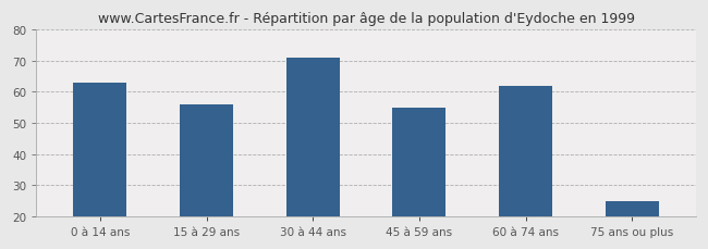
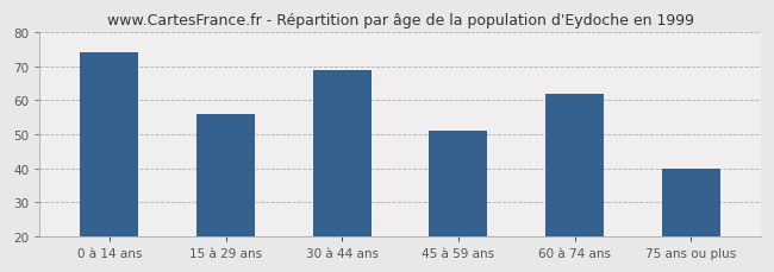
0 à 14 ans: 63 -> 74
30 à 44 ans: 71 -> 69
45 à 59 ans: 55 -> 51
75 ans ou plus: 25 -> 40
